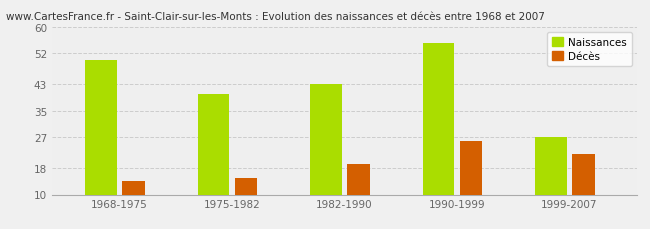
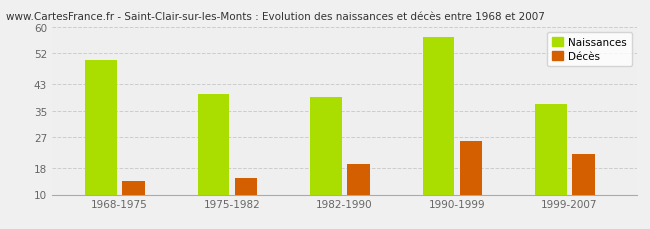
Naissances/1982-1990: 43 -> 39
Naissances/1990-1999: 55 -> 57
Naissances/1999-2007: 27 -> 37
